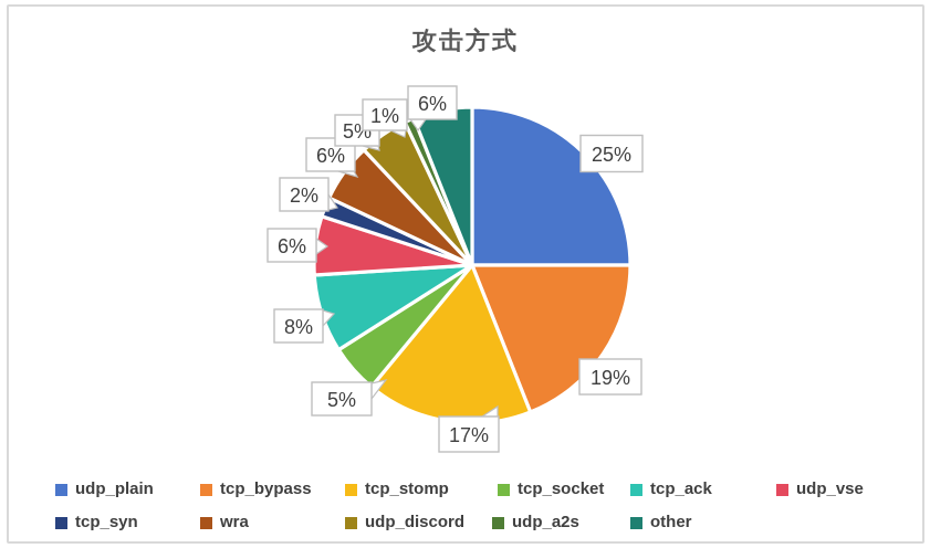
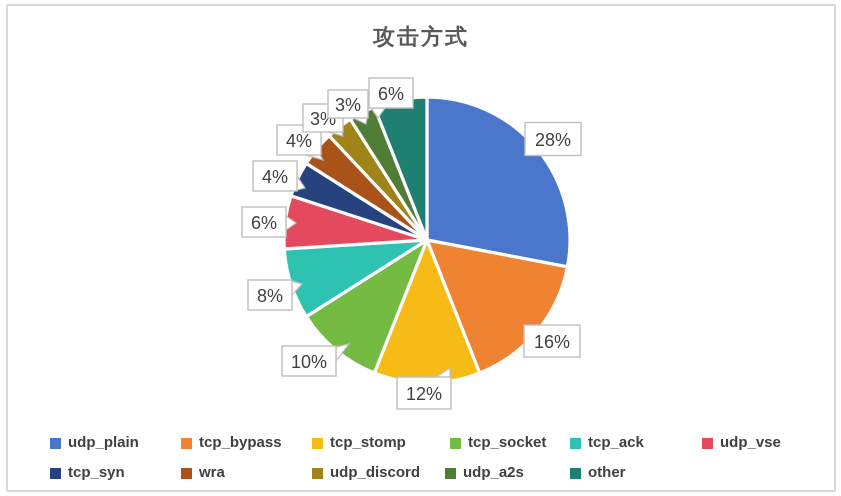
udp_plain: 25% -> 28%
tcp_bypass: 19% -> 16%
tcp_stomp: 17% -> 12%
tcp_socket: 5% -> 10%
tcp_syn: 2% -> 4%
wra: 6% -> 4%
udp_discord: 5% -> 3%
udp_a2s: 1% -> 3%
